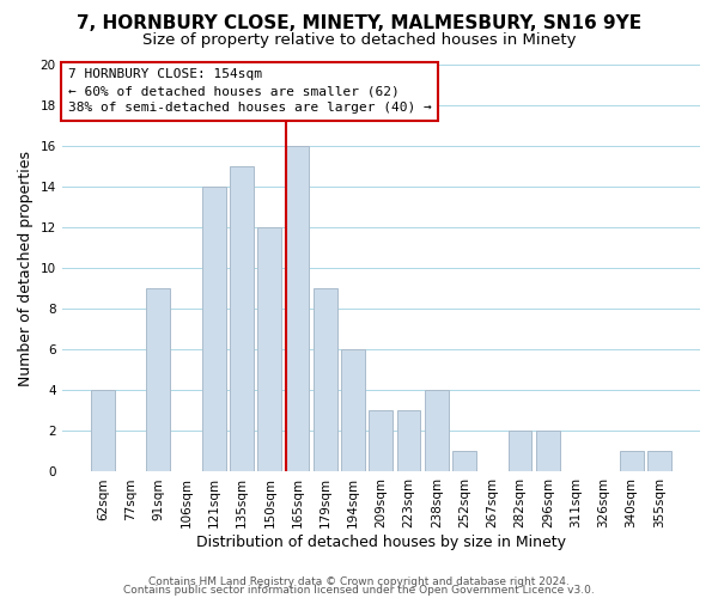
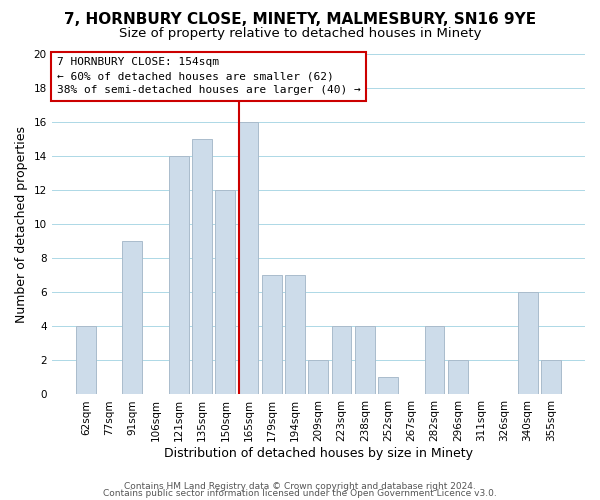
179sqm: 9 -> 7
194sqm: 6 -> 7
209sqm: 3 -> 2
223sqm: 3 -> 4
282sqm: 2 -> 4
340sqm: 1 -> 6
355sqm: 1 -> 2
